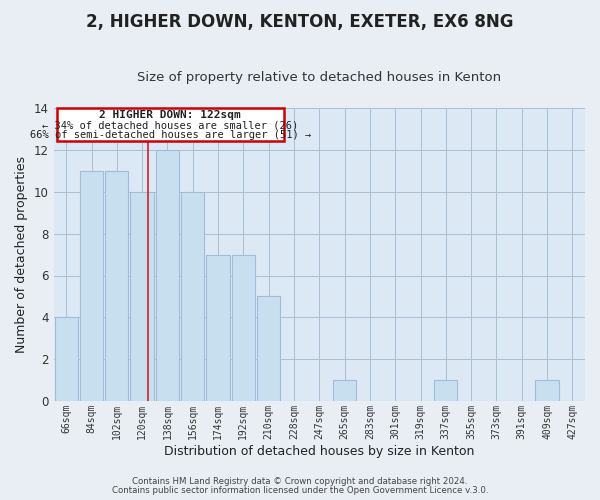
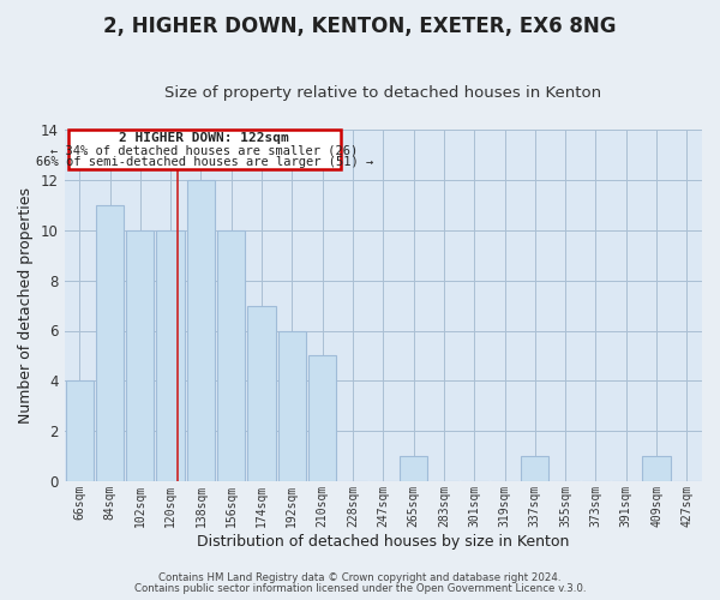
102sqm: 11 -> 10
192sqm: 7 -> 6
